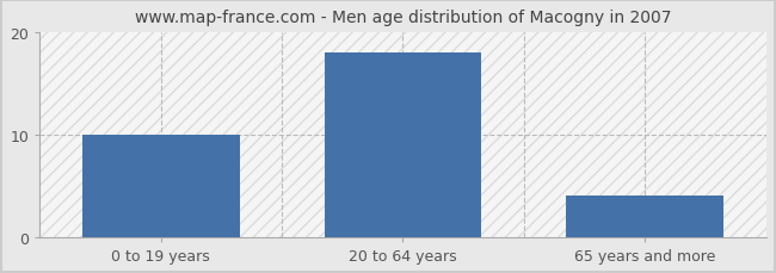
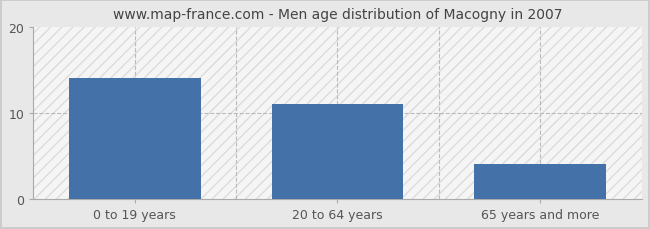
0 to 19 years: 10 -> 14
20 to 64 years: 18 -> 11
